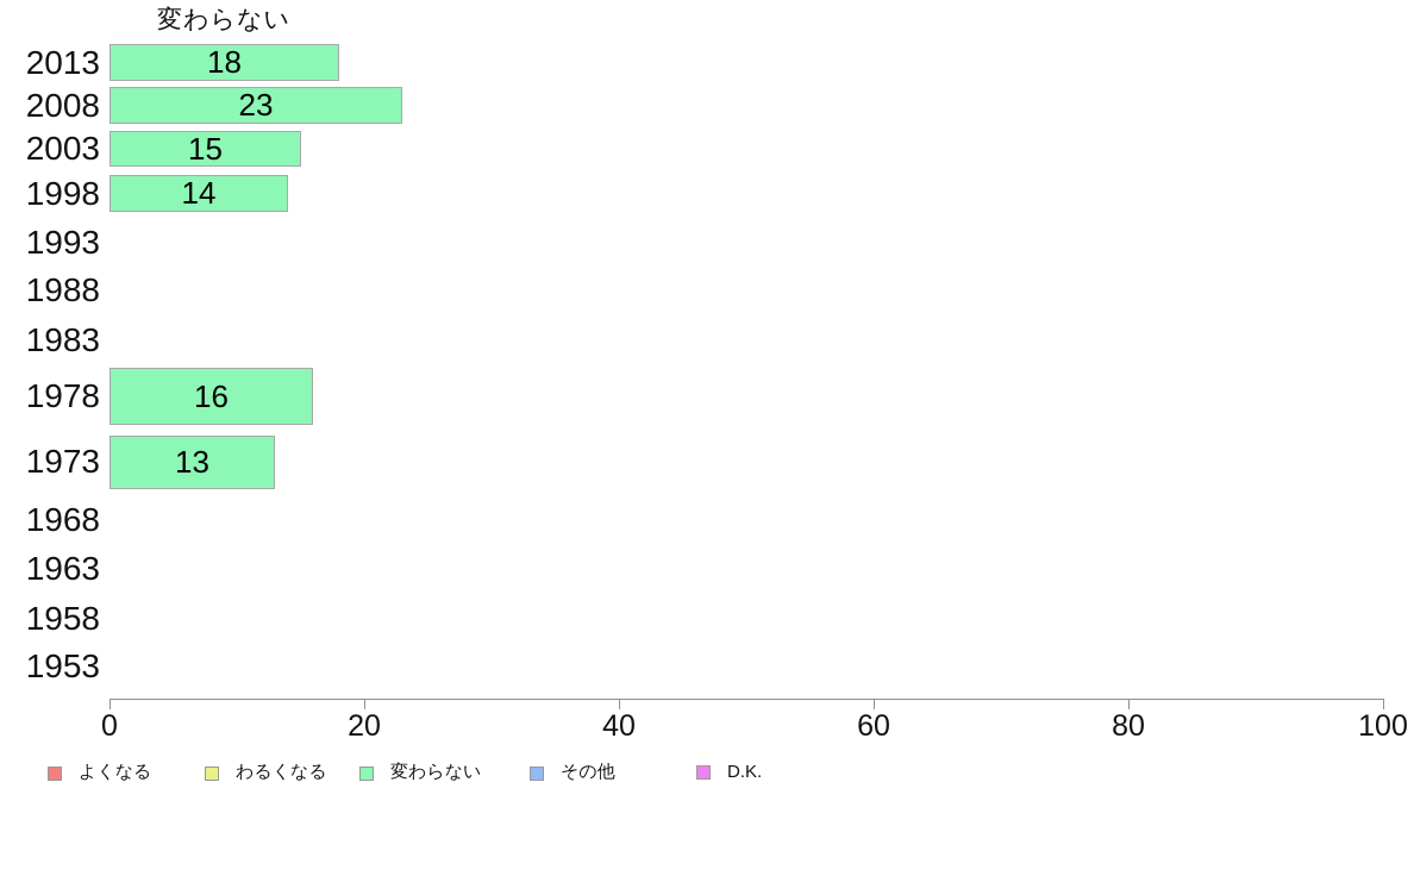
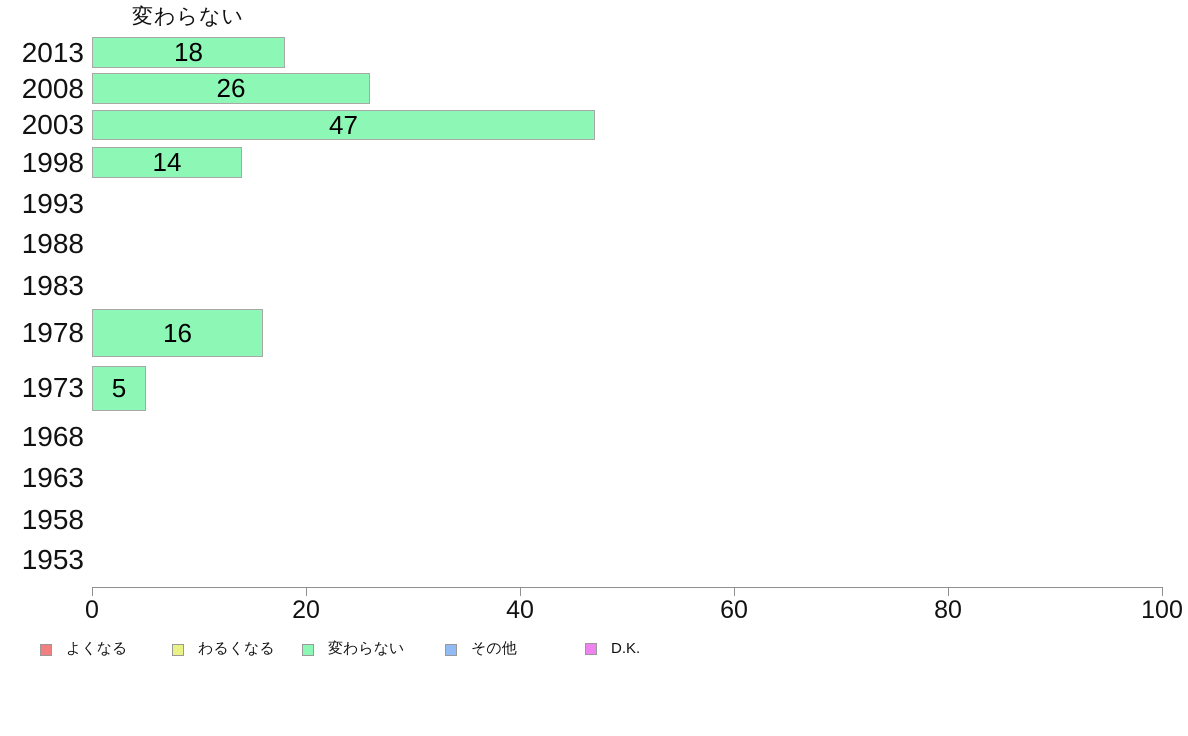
2008: 23 -> 26
2003: 15 -> 47
1973: 13 -> 5
